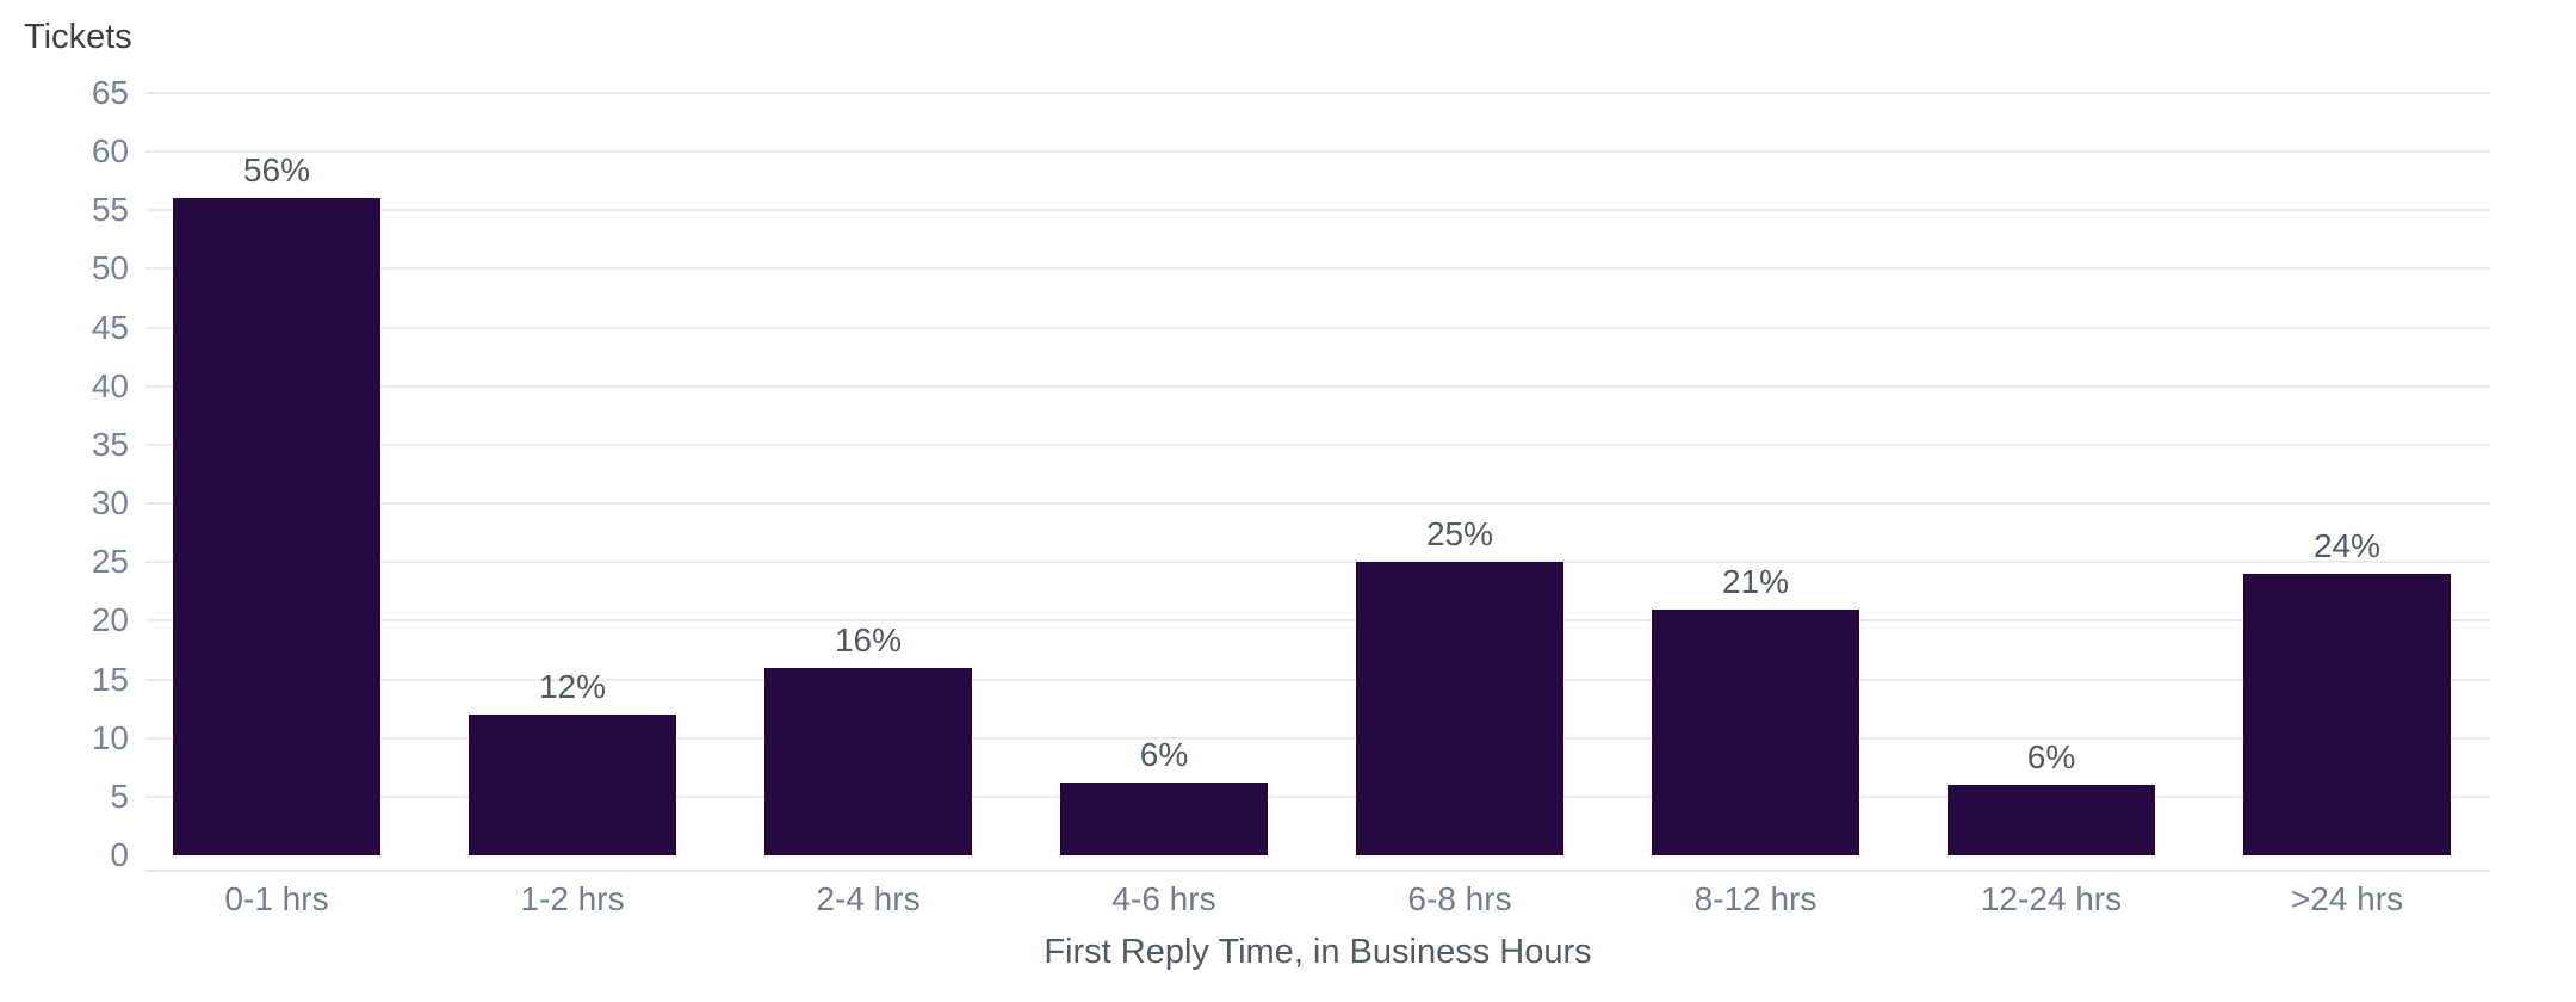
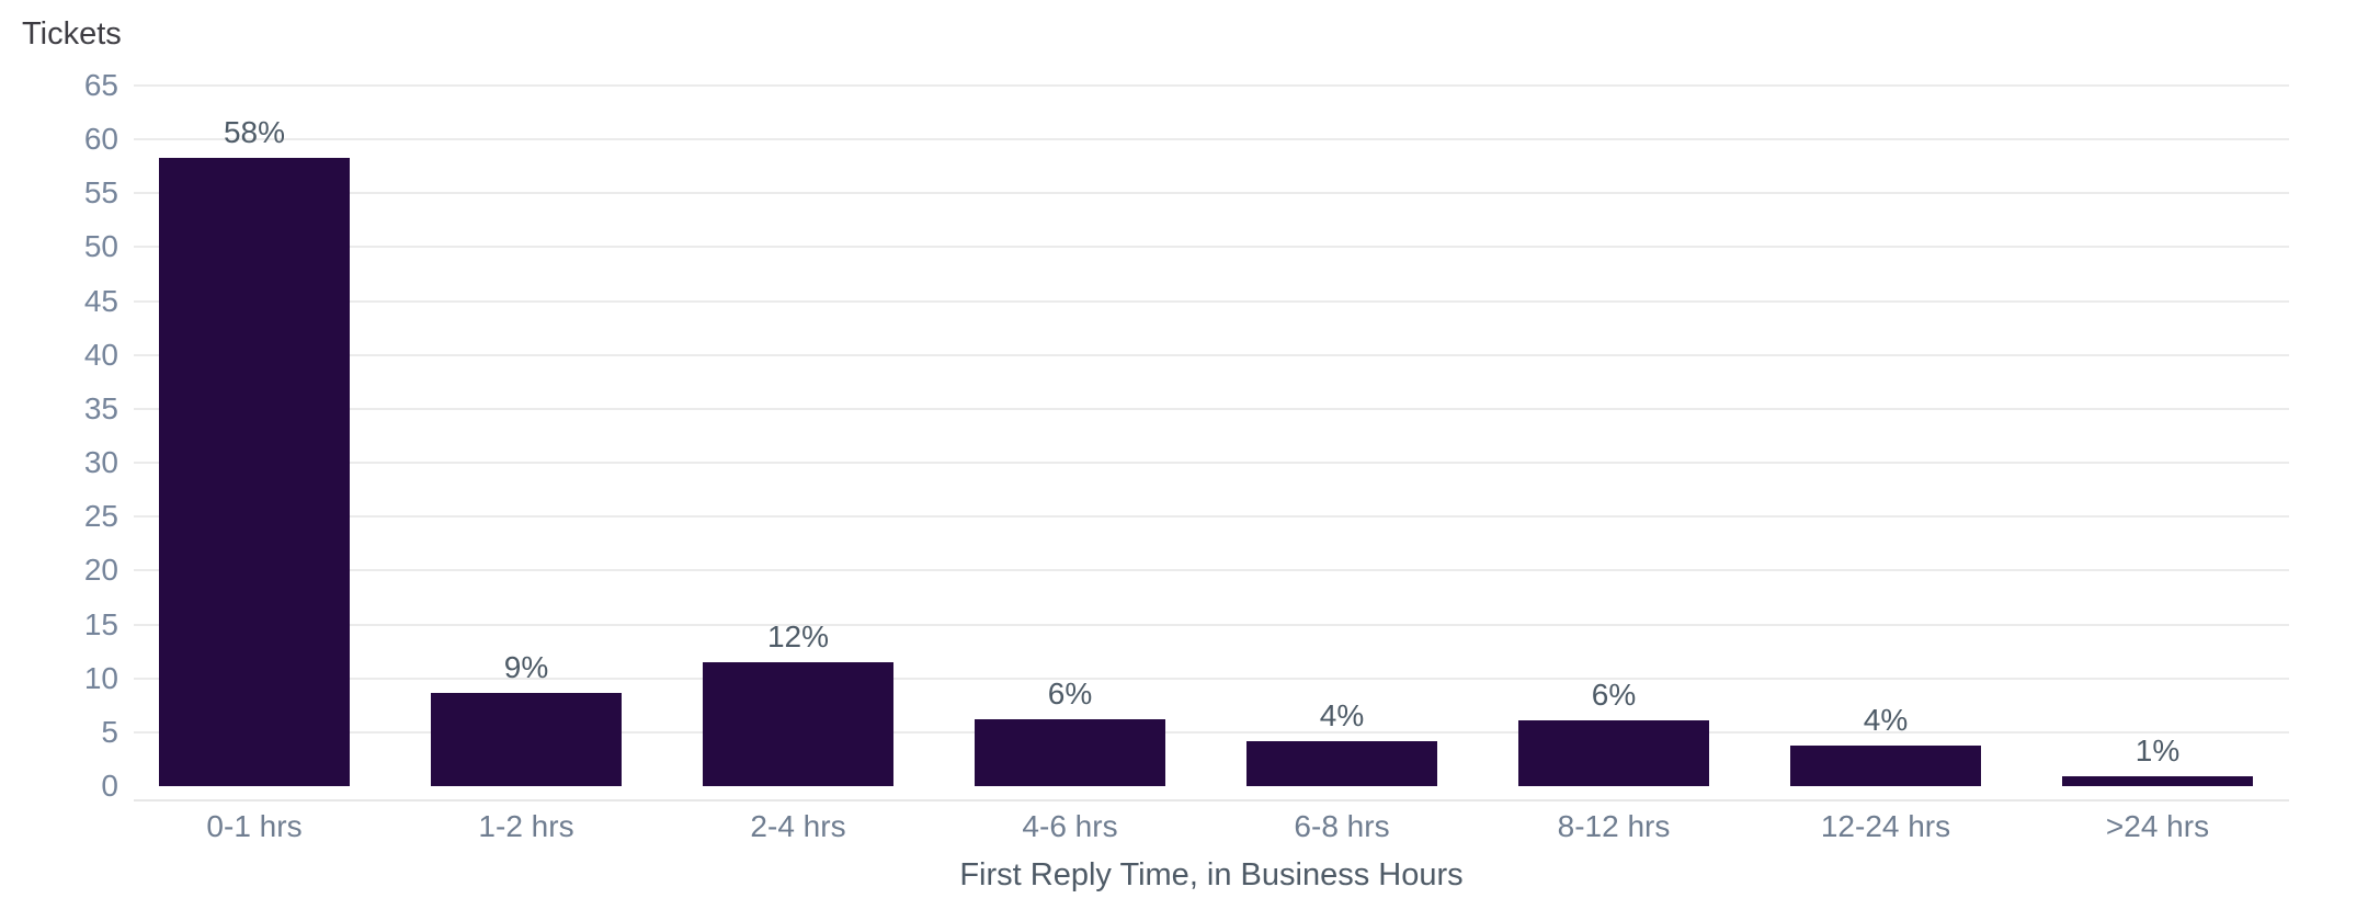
0-1 hrs: 56% -> 58%
1-2 hrs: 12% -> 9%
2-4 hrs: 16% -> 12%
6-8 hrs: 25% -> 4%
8-12 hrs: 21% -> 6%
12-24 hrs: 6% -> 4%
>24 hrs: 24% -> 1%
